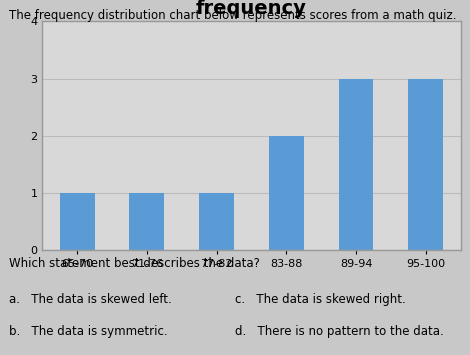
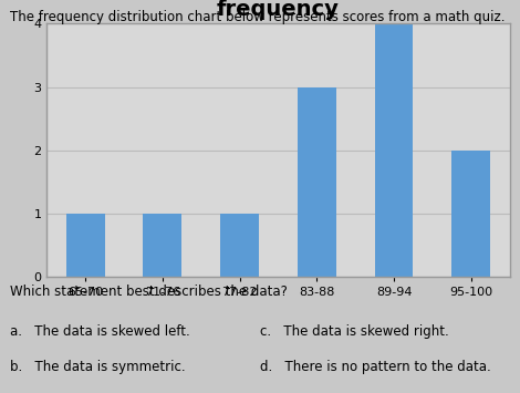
83-88: 2 -> 3
89-94: 3 -> 4
95-100: 3 -> 2
